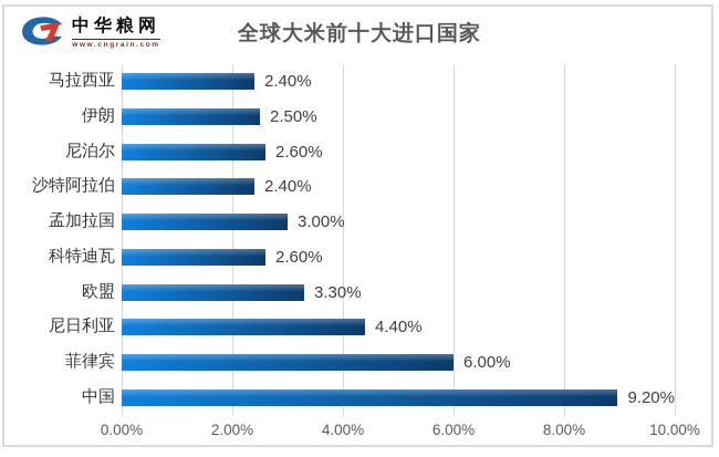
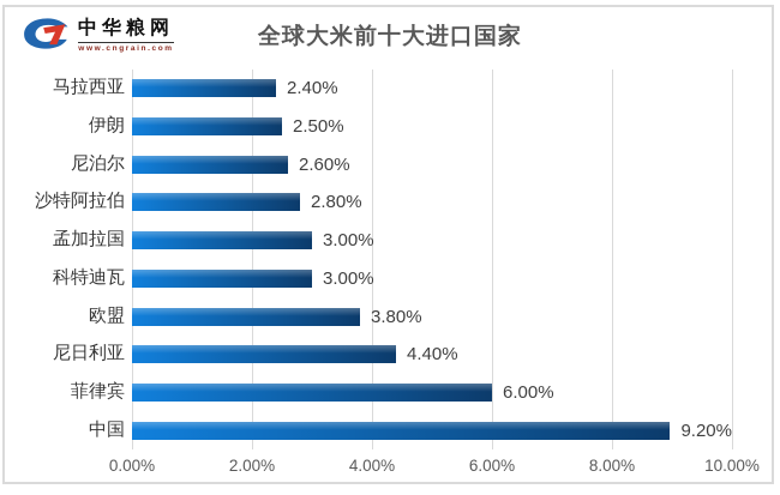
沙特阿拉伯: 2.40% -> 2.80%
科特迪瓦: 2.60% -> 3.00%
欧盟: 3.30% -> 3.80%
